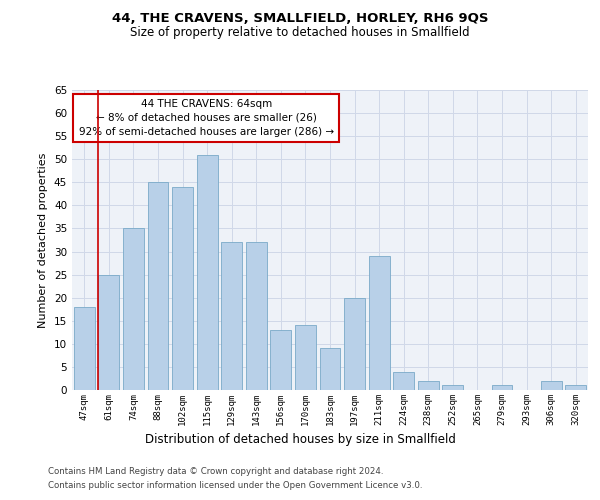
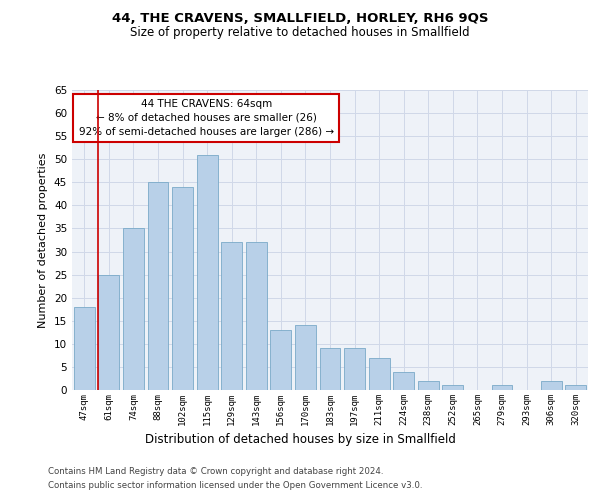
197sqm: 20 -> 9
211sqm: 29 -> 7
